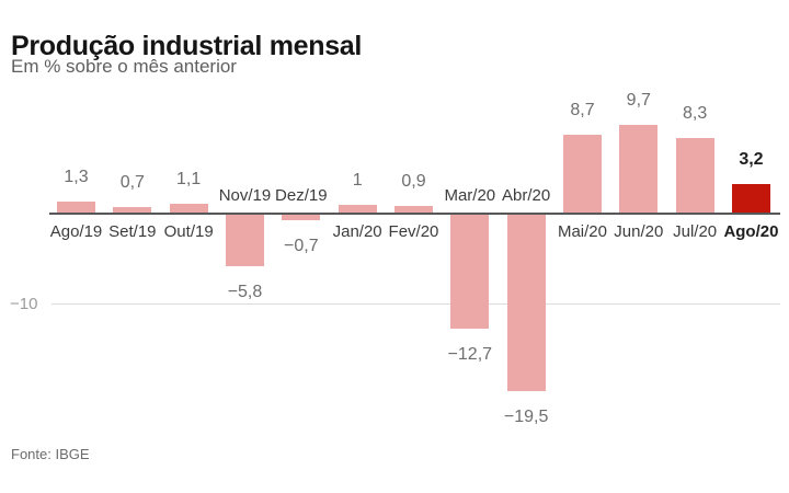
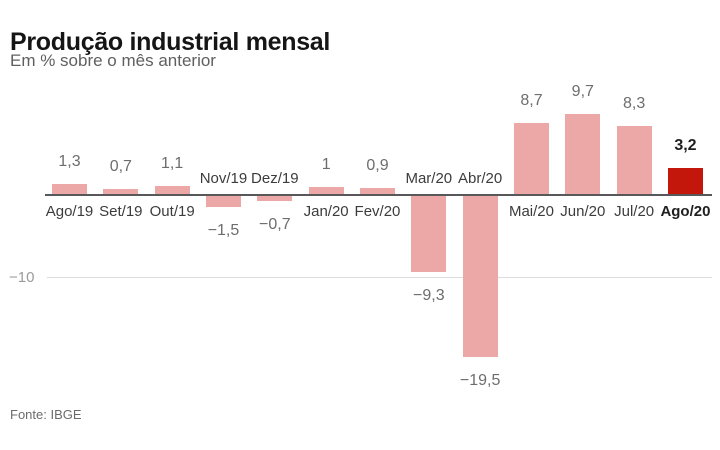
Nov/19: −5,8 -> −1,5
Mar/20: −12,7 -> −9,3
